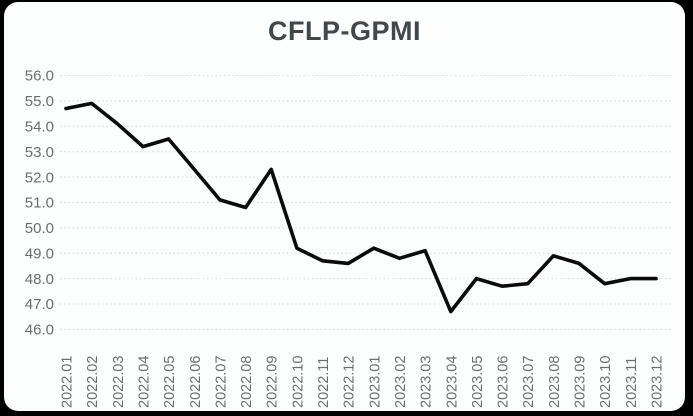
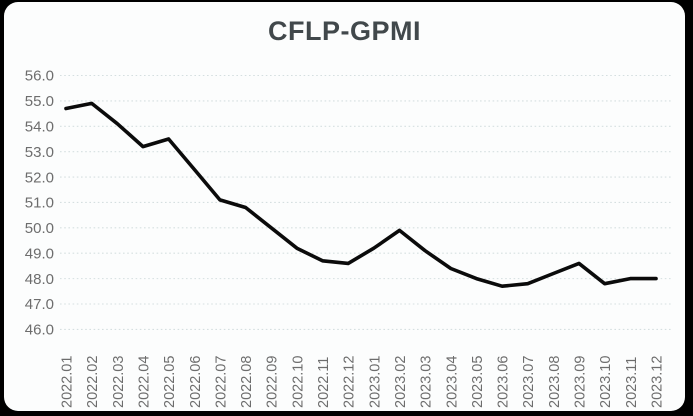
2022.09: 52.3 -> 50.0
2023.02: 48.8 -> 49.9
2023.04: 46.7 -> 48.4
2023.08: 48.9 -> 48.2
